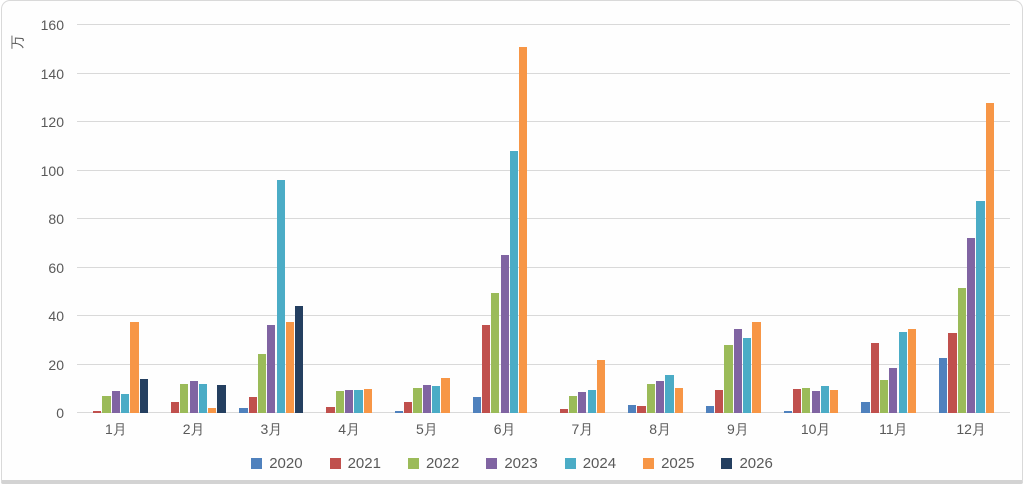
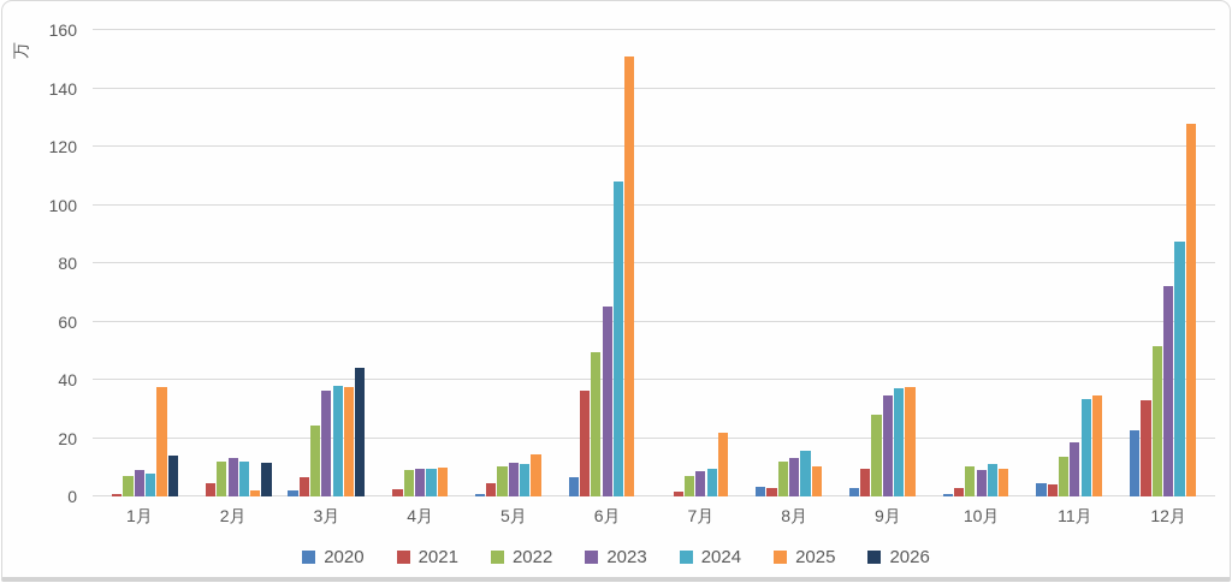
2024/3月: 96 -> 38
2024/9月: 31 -> 37
2021/10月: 10 -> 3
2021/11月: 29 -> 4
